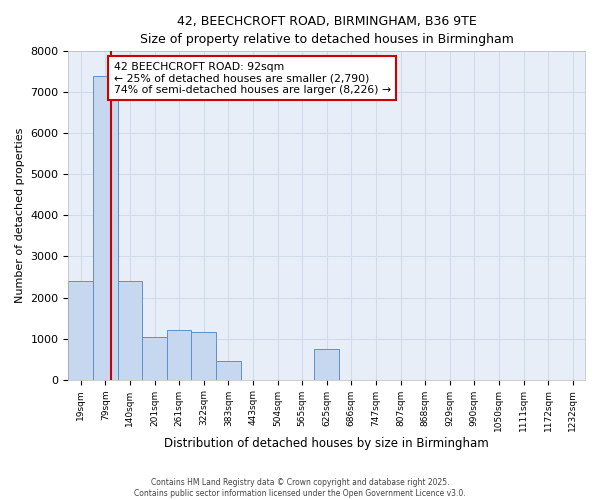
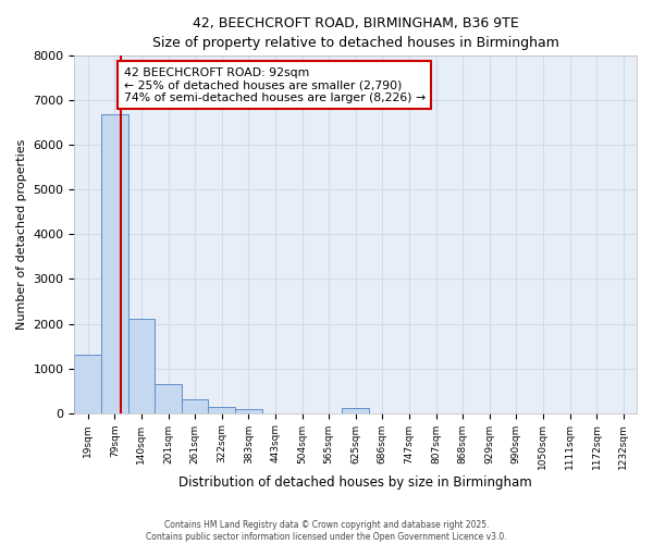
19sqm: 2400 -> 1300
79sqm: 7400 -> 6700
140sqm: 2400 -> 2100
201sqm: 1050 -> 650
261sqm: 1200 -> 300
322sqm: 1150 -> 130
383sqm: 450 -> 90
625sqm: 750 -> 100
